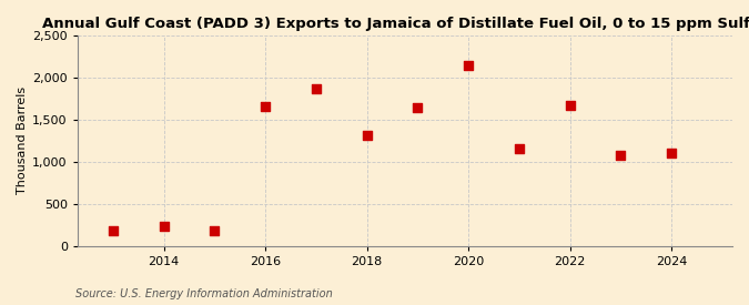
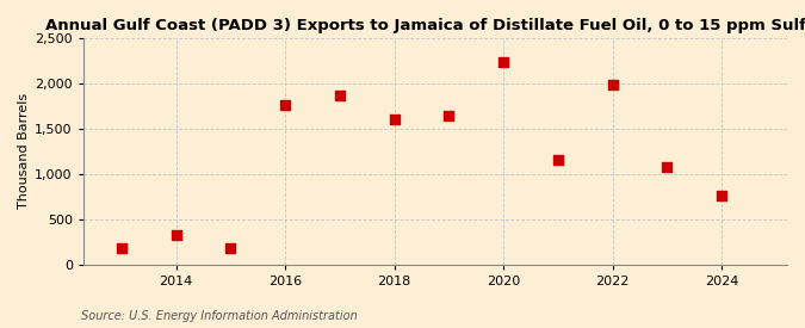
2014: 240 -> 320
2016: 1,660 -> 1,760
2018: 1,320 -> 1,600
2020: 2,140 -> 2,240
2022: 1,670 -> 1,980
2024: 1,100 -> 760
